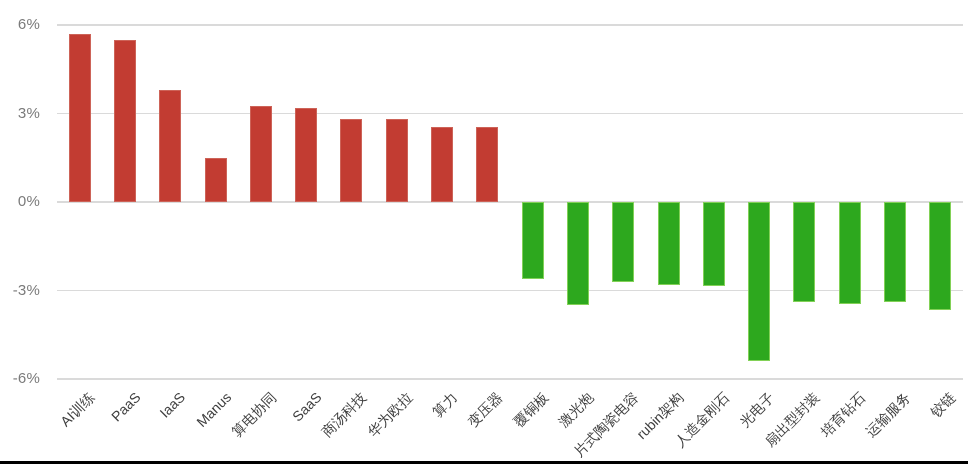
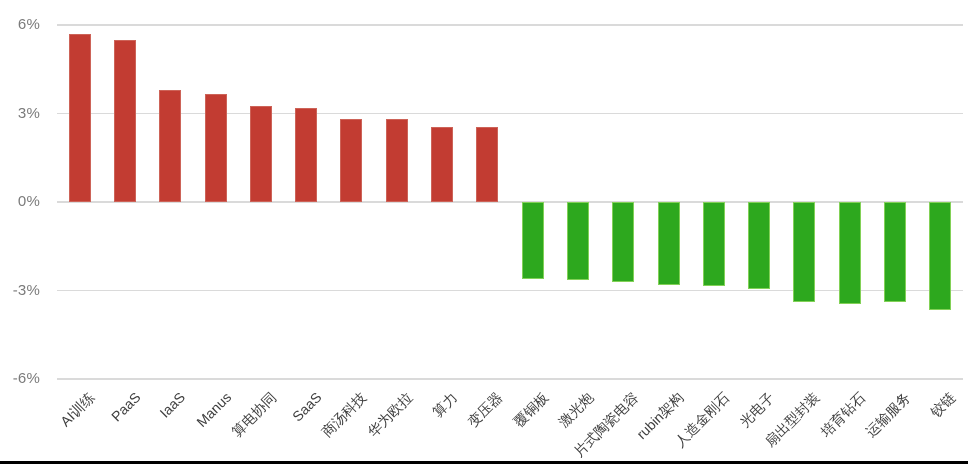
Manus: 1.5% -> 3.6%
激光炮: -3.5% -> -2.6%
光电子: -5.4% -> -3.0%
